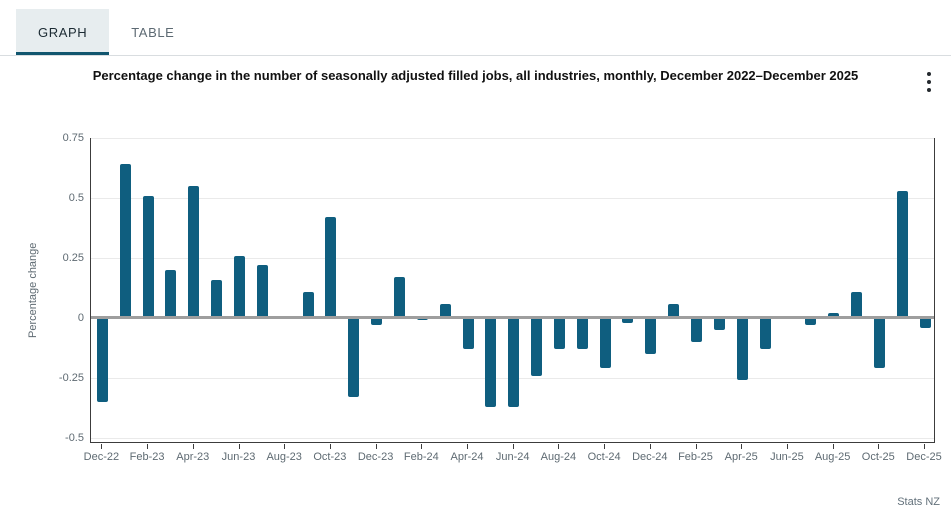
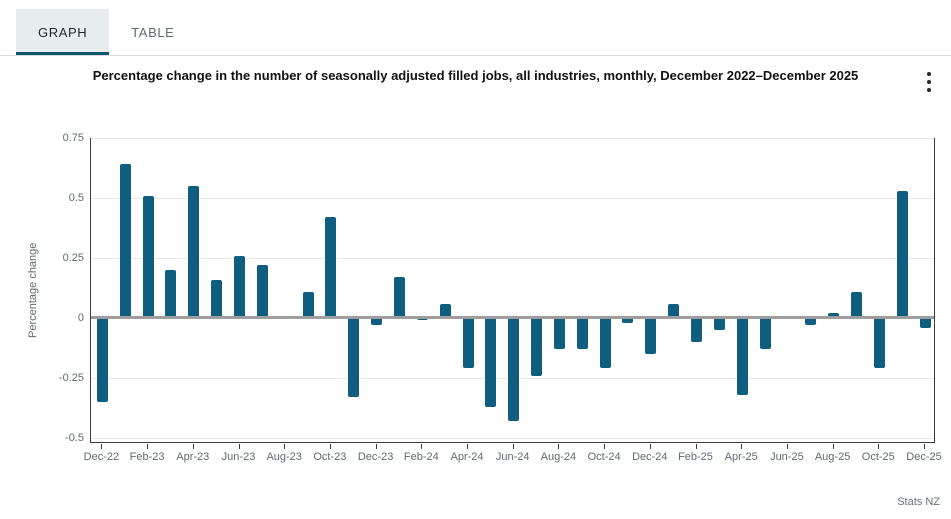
Apr-24: -0.13 -> -0.21
Jun-24: -0.37 -> -0.43
Apr-25: -0.26 -> -0.32
